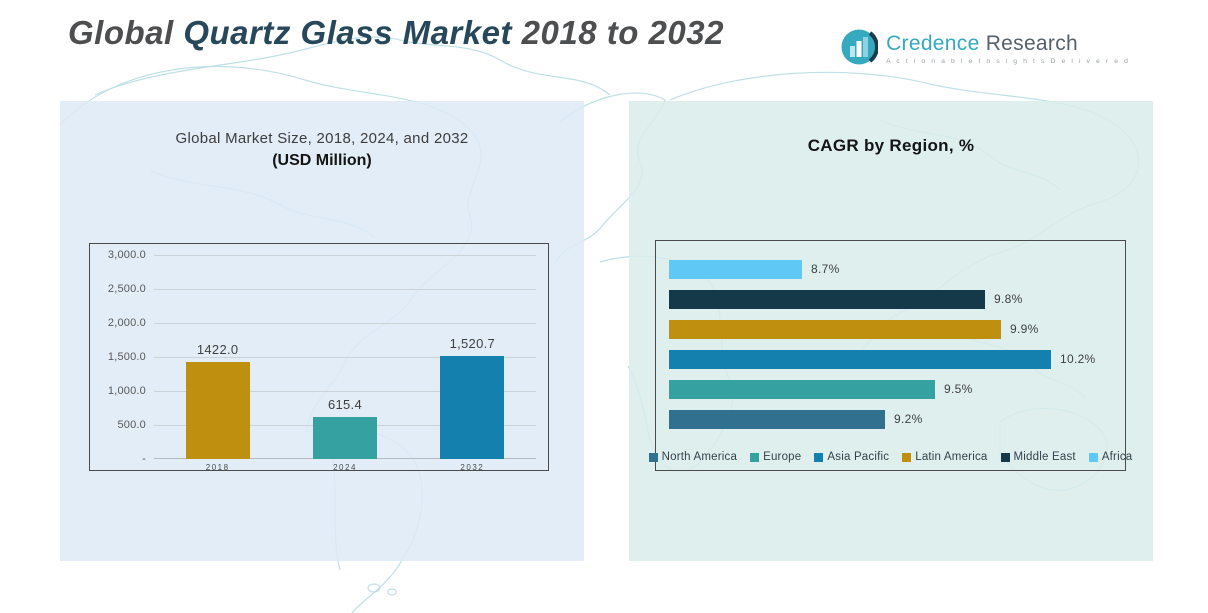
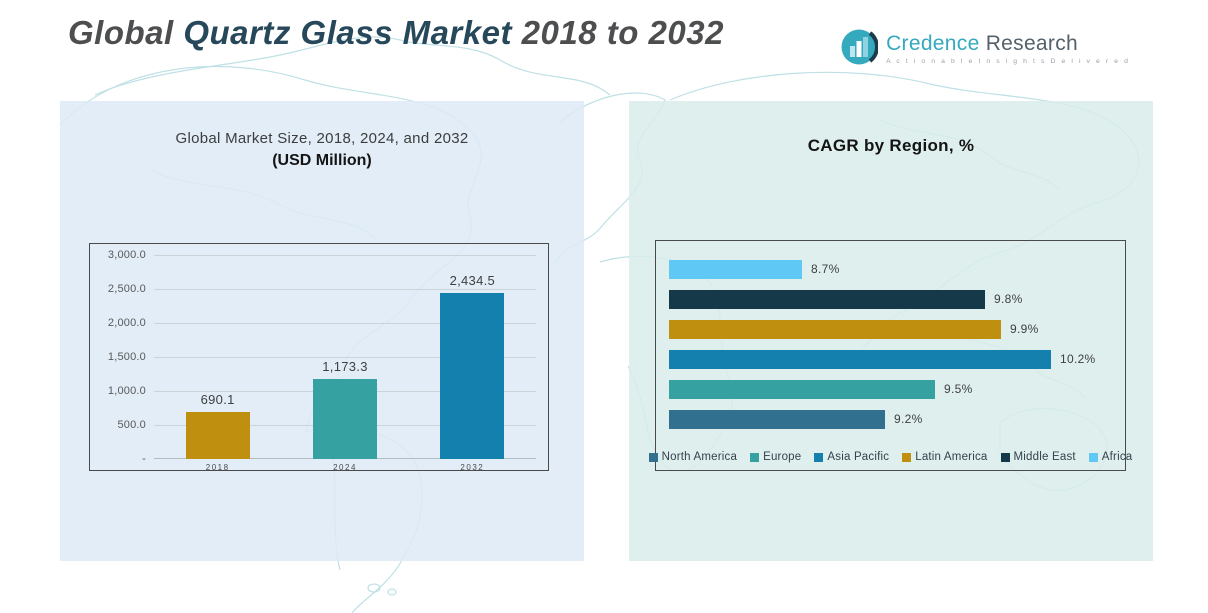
Global Market Size, 2018, 2024, and 2032/2018: 1422.0 -> 690.1
Global Market Size, 2018, 2024, and 2032/2024: 615.4 -> 1,173.3
Global Market Size, 2018, 2024, and 2032/2032: 1,520.7 -> 2,434.5
